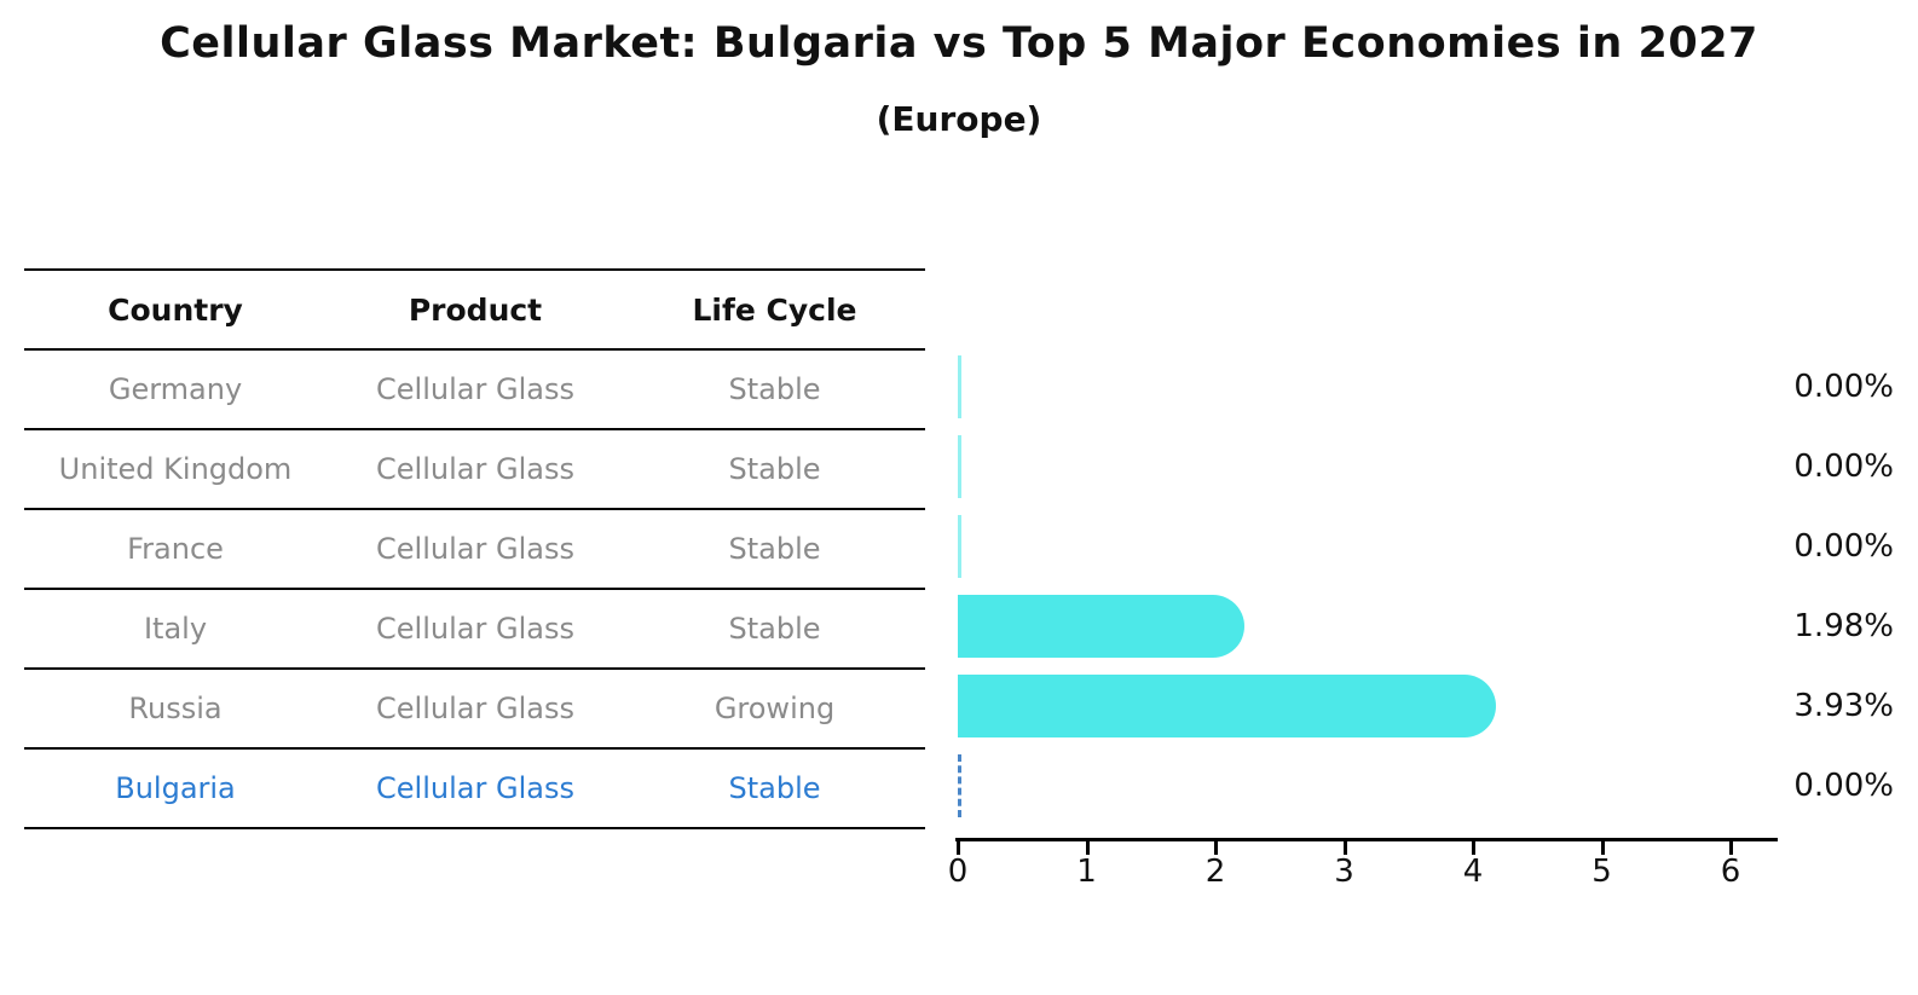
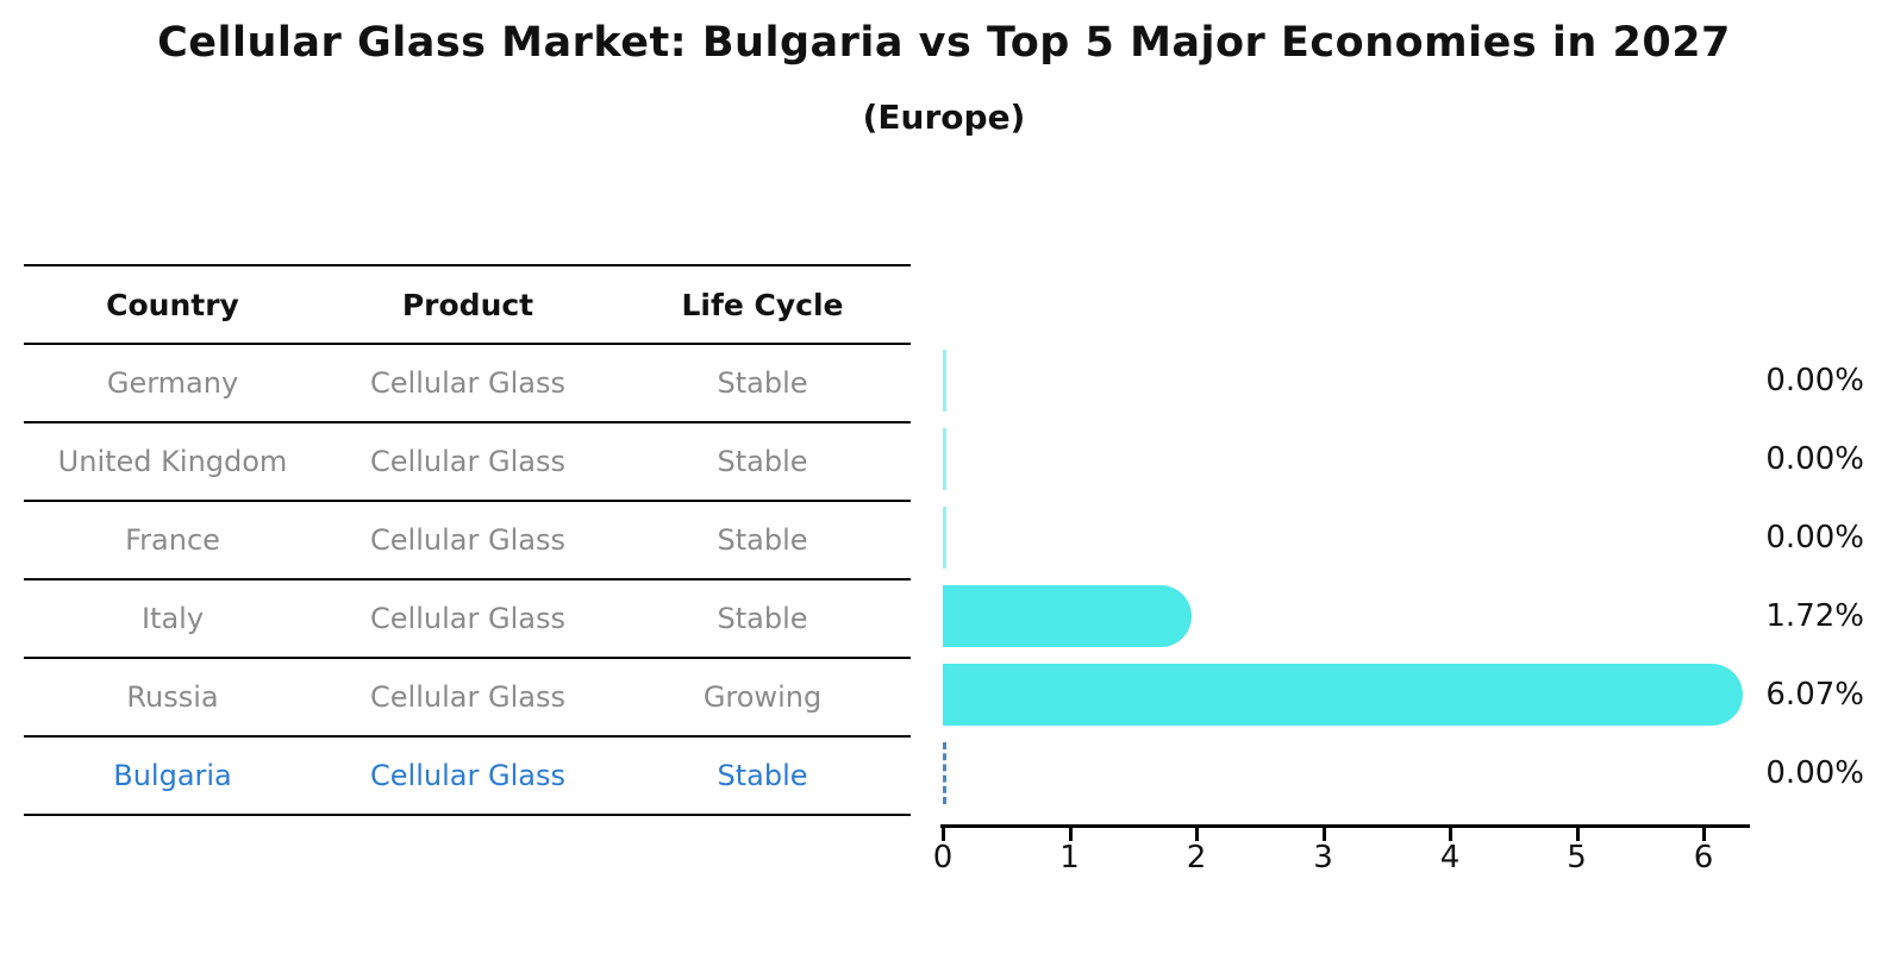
Italy: 1.98% -> 1.72%
Russia: 3.93% -> 6.07%
